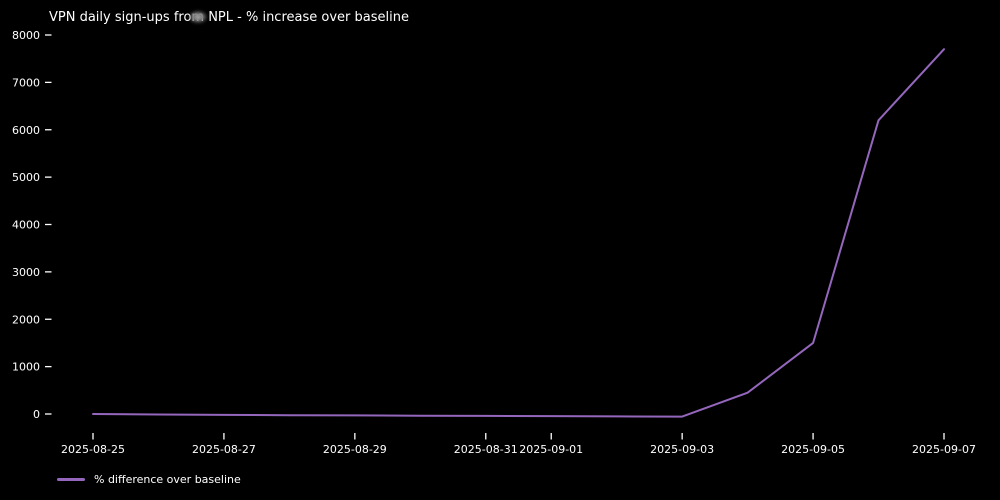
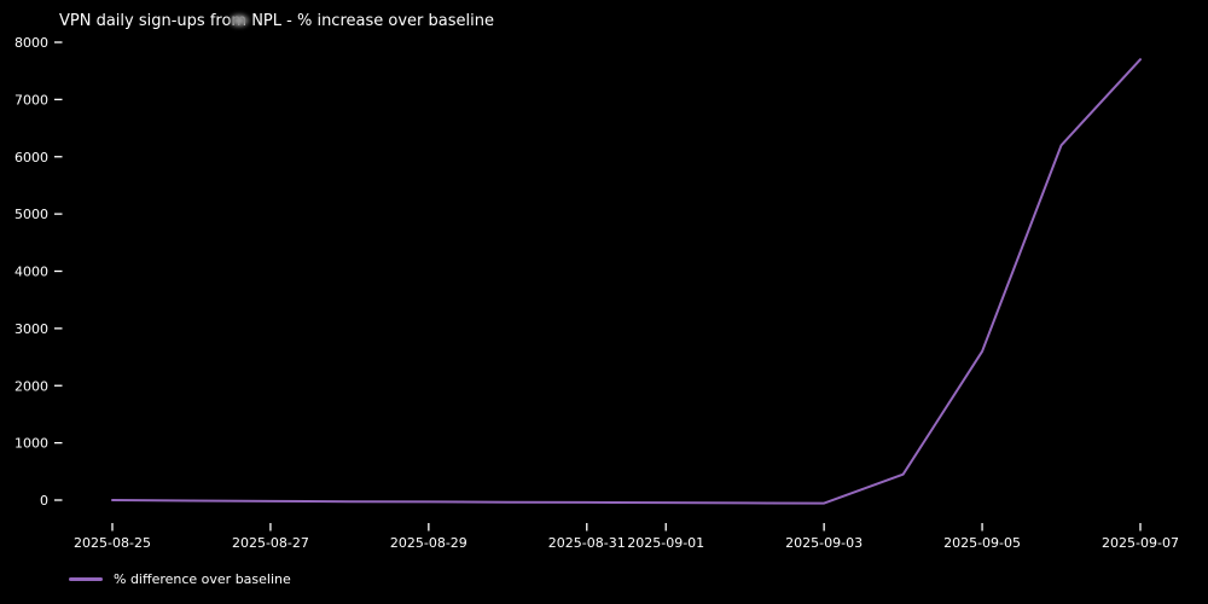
2025-09-05: 1500 -> 2600
